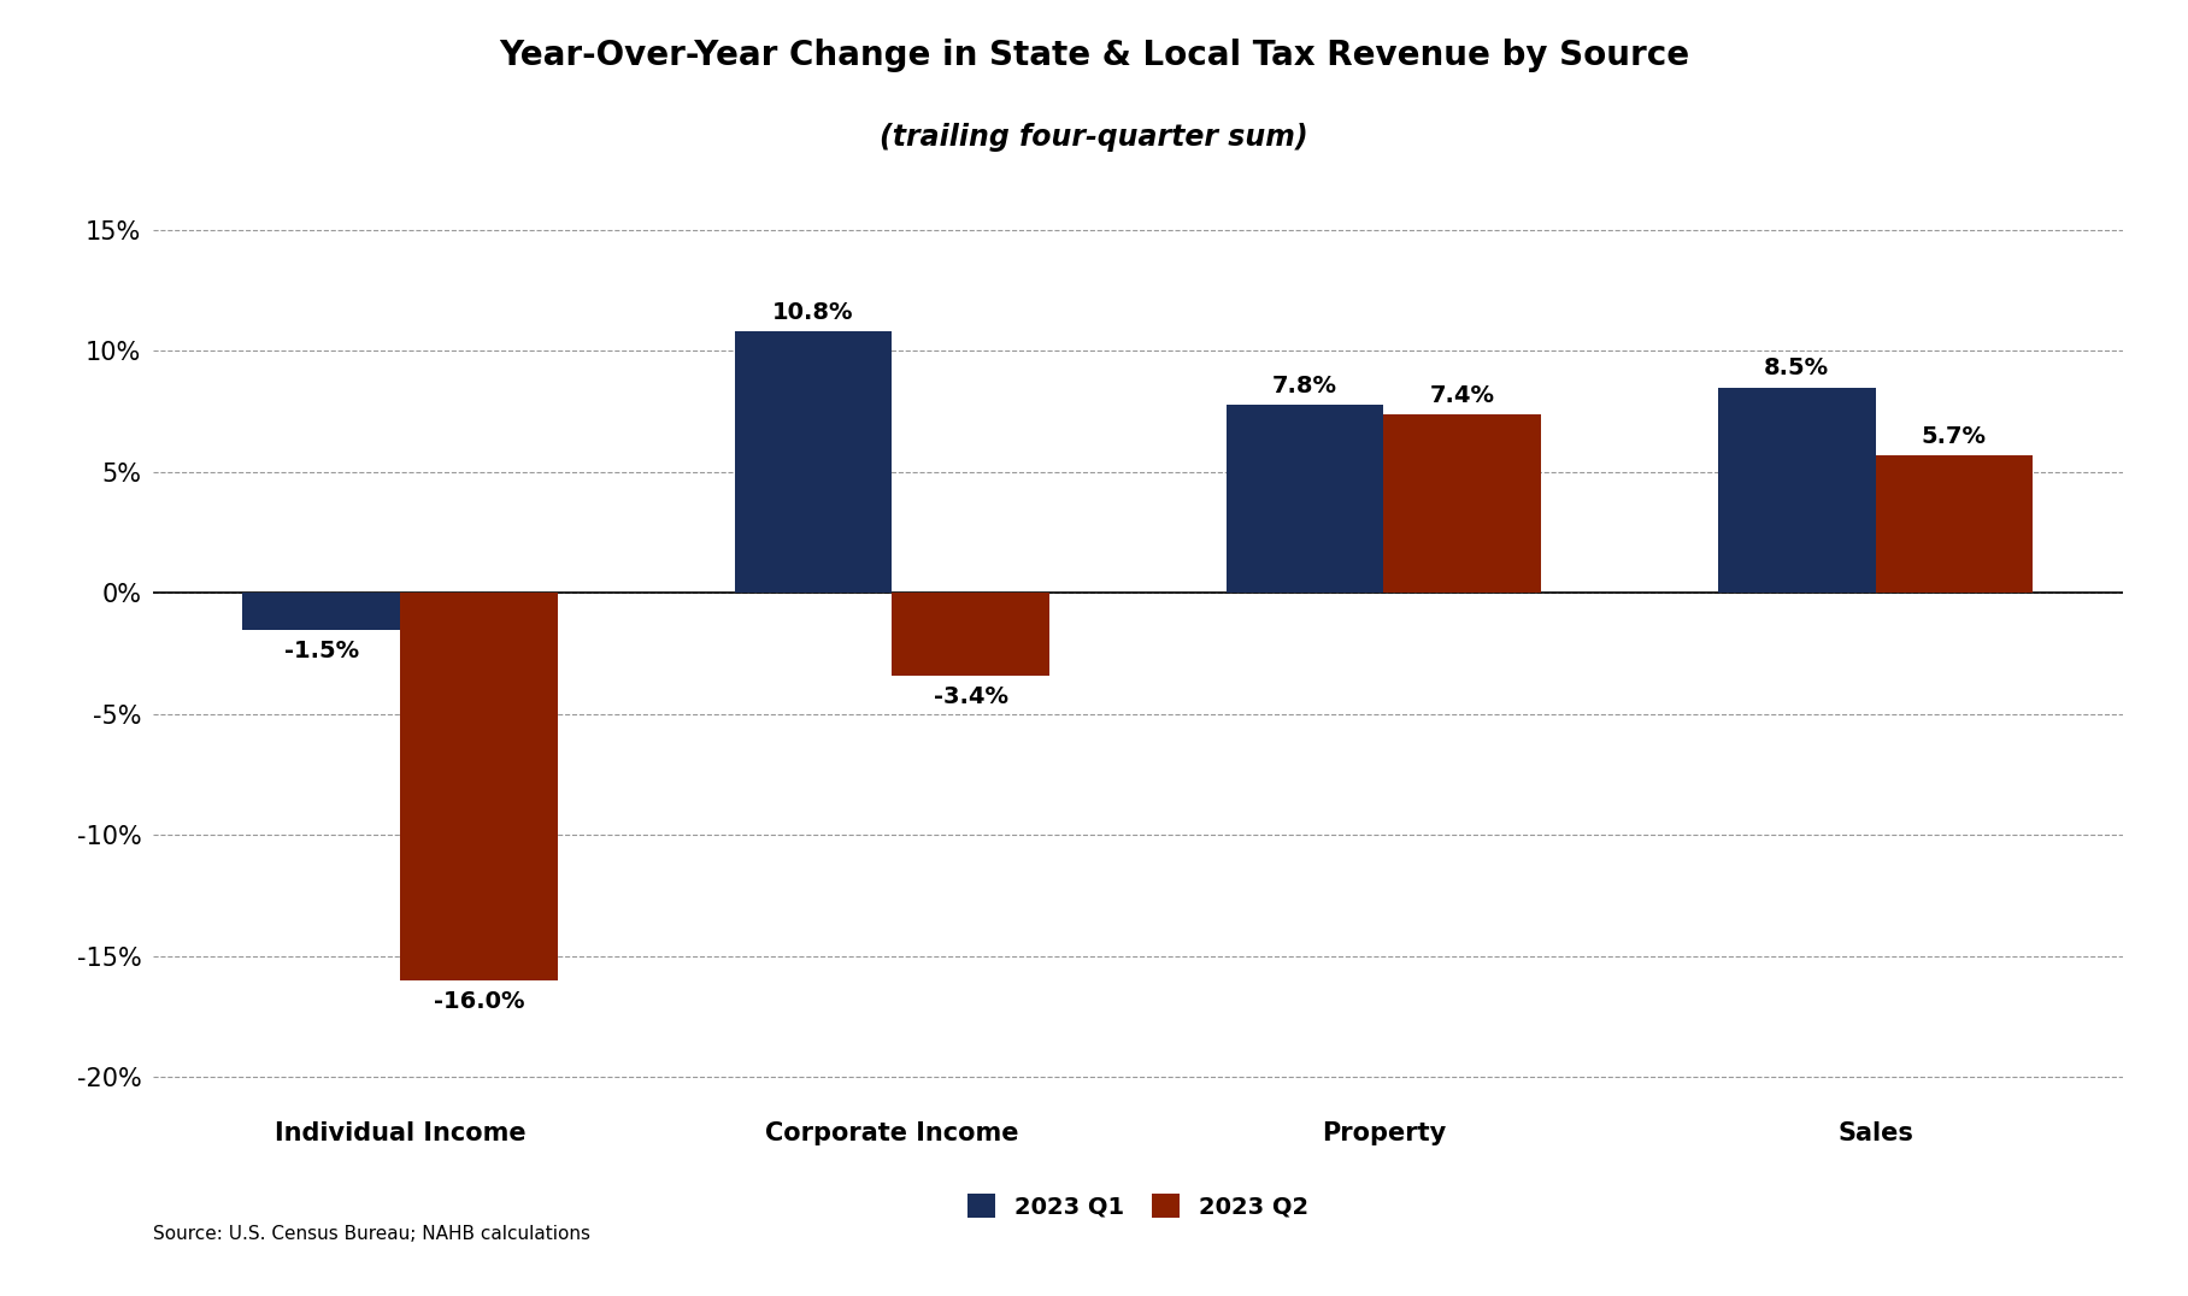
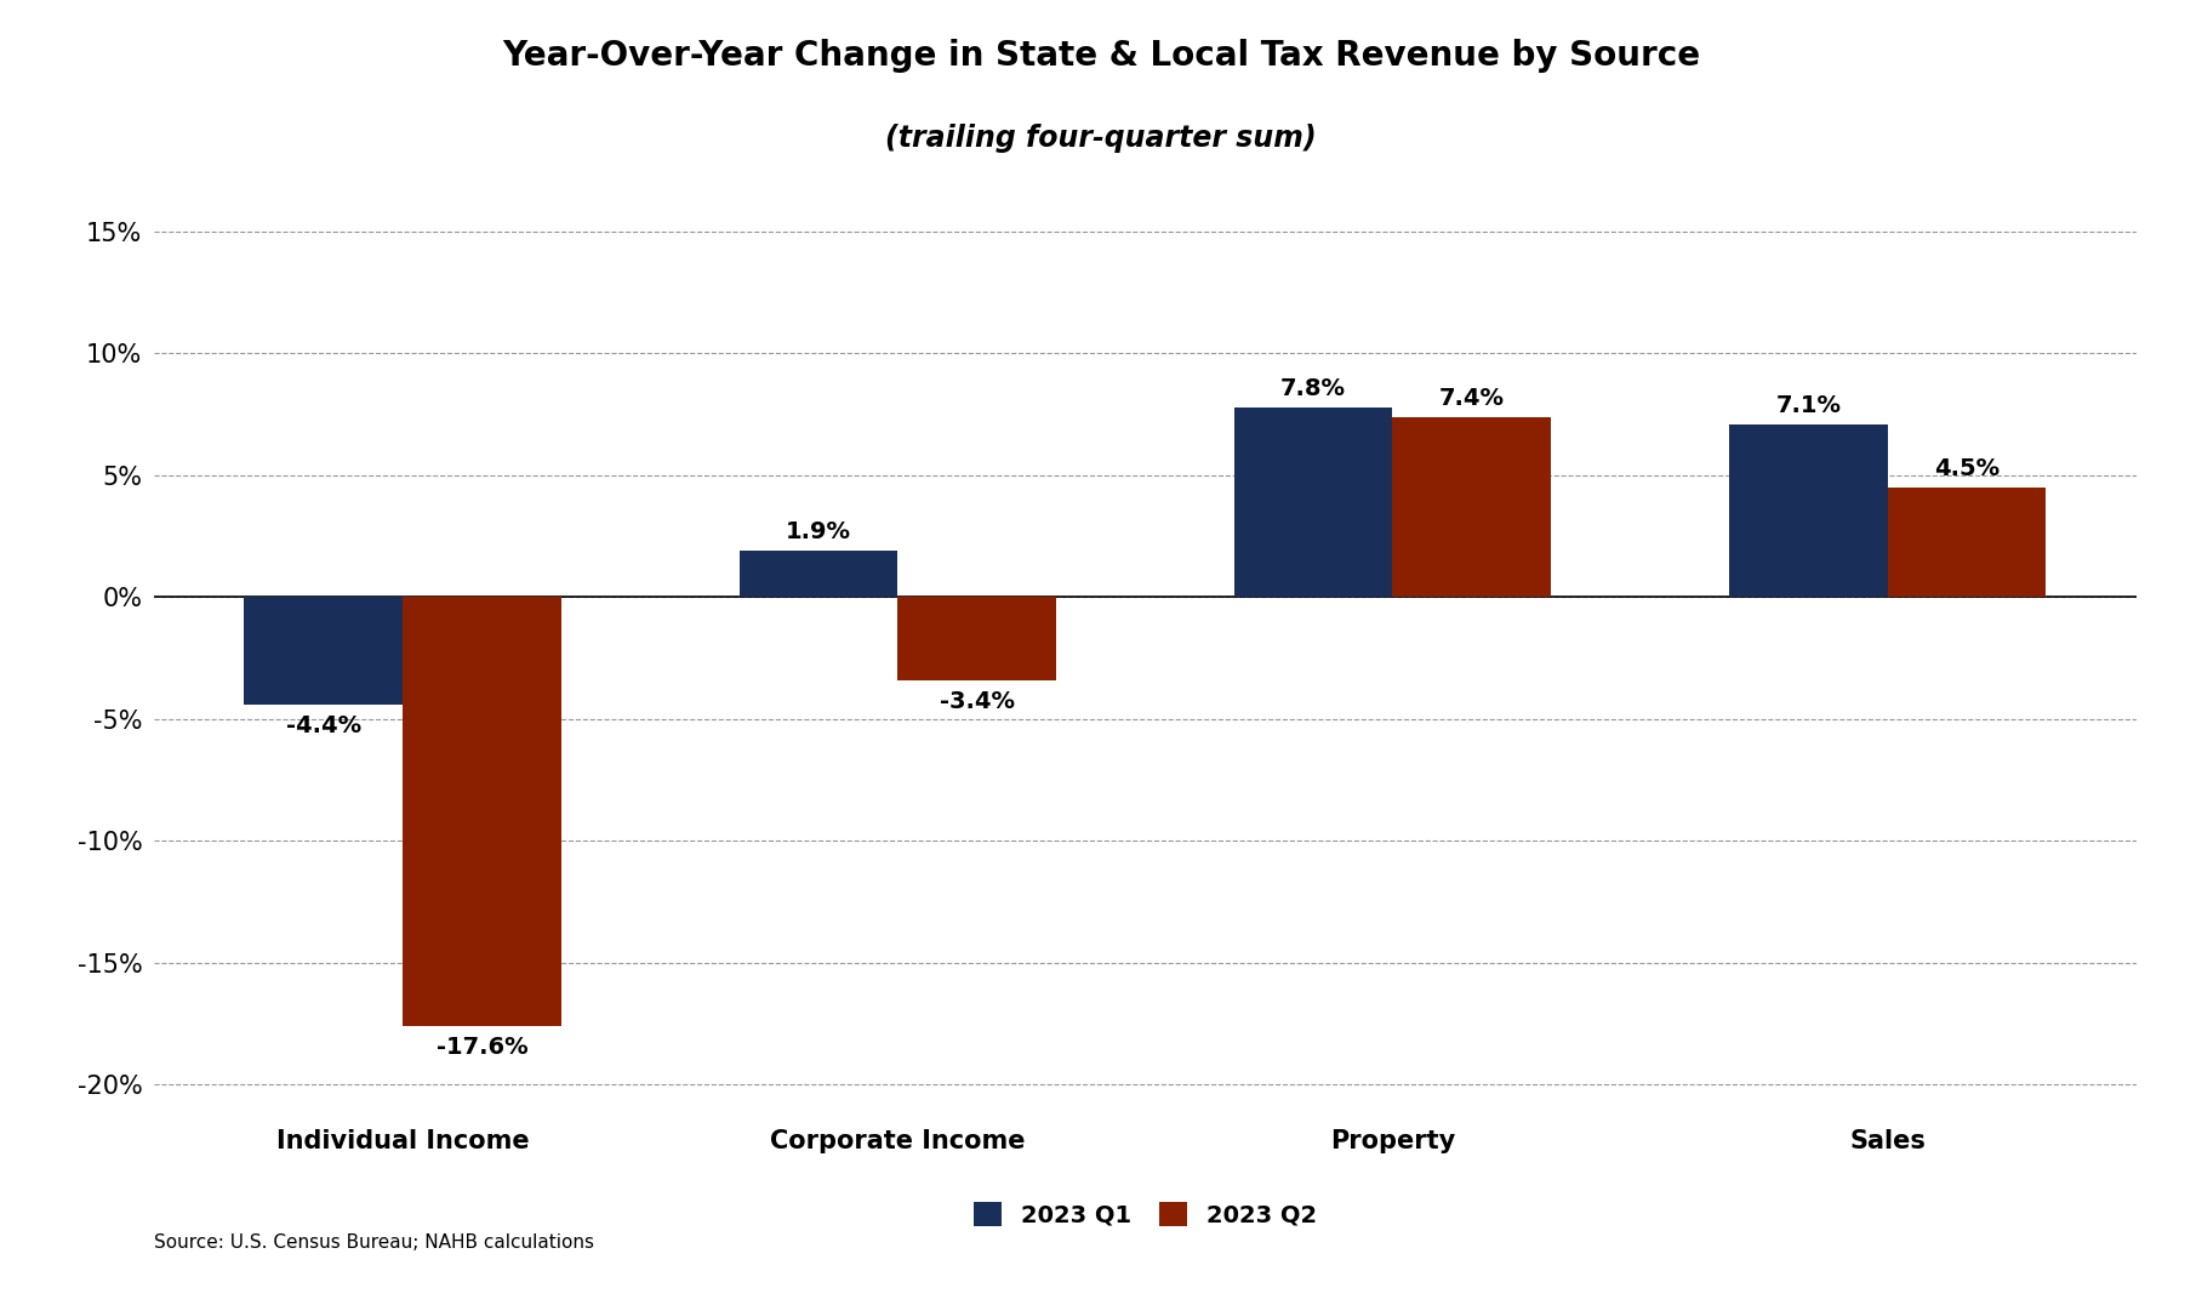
2023 Q1/Individual Income: -1.5% -> -4.4%
2023 Q2/Individual Income: -16.0% -> -17.6%
2023 Q1/Corporate Income: 10.8% -> 1.9%
2023 Q1/Sales: 8.5% -> 7.1%
2023 Q2/Sales: 5.7% -> 4.5%
